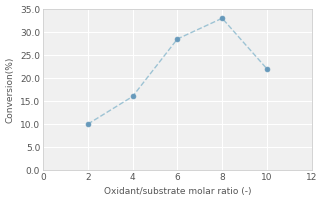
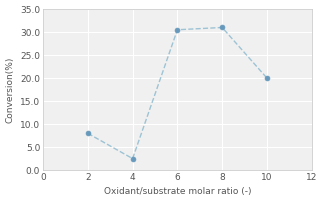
2: 10.0 -> 8.0
4: 16.0 -> 2.5
6: 28.5 -> 30.5
8: 33.0 -> 31.0
10: 22.0 -> 20.0
